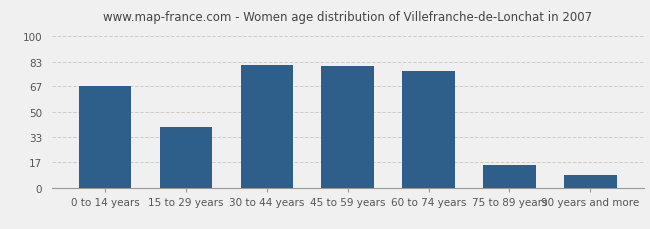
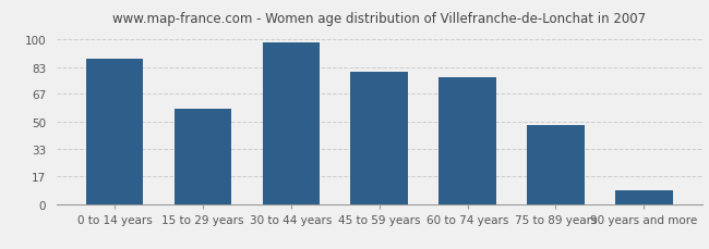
0 to 14 years: 67 -> 88
15 to 29 years: 40 -> 58
30 to 44 years: 81 -> 98
75 to 89 years: 15 -> 48
